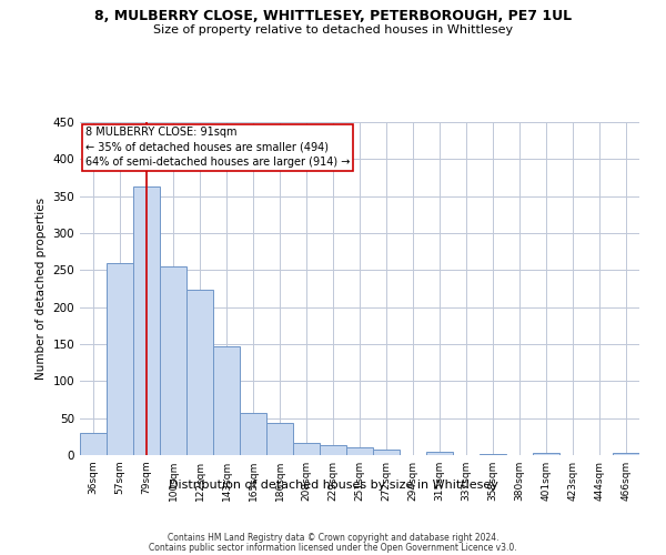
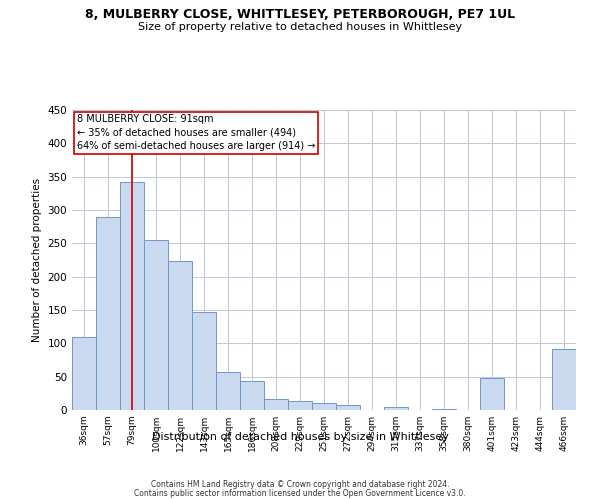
36sqm: 30 -> 110
57sqm: 260 -> 290
79sqm: 363 -> 342
401sqm: 3 -> 48
466sqm: 3 -> 92
